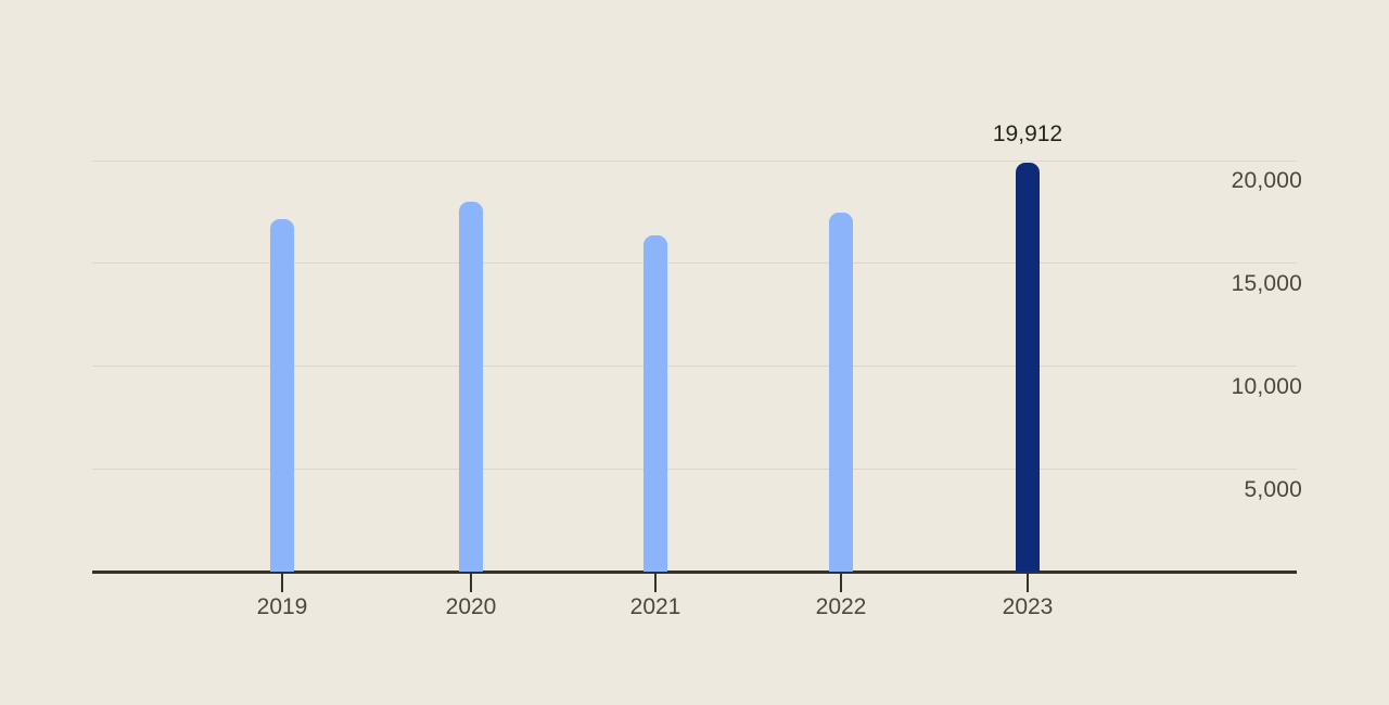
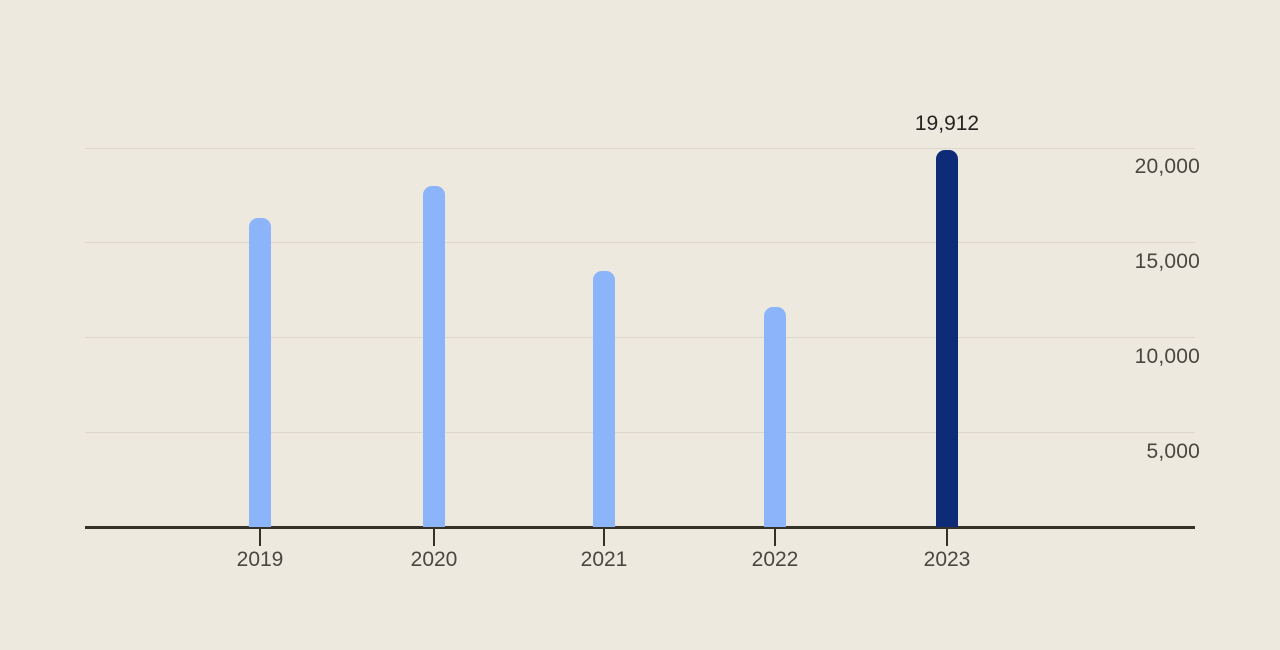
2019: 17200 -> 16300
2021: 16400 -> 13500
2022: 17500 -> 11600
